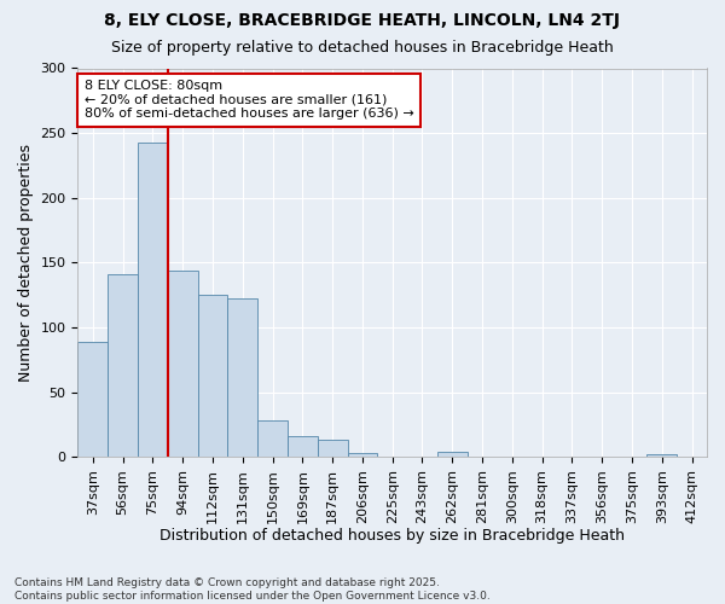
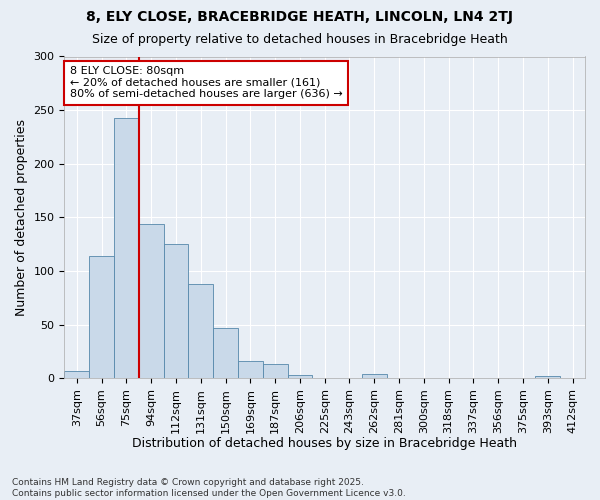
37sqm: 89 -> 7
56sqm: 141 -> 114
131sqm: 122 -> 88
150sqm: 28 -> 47
